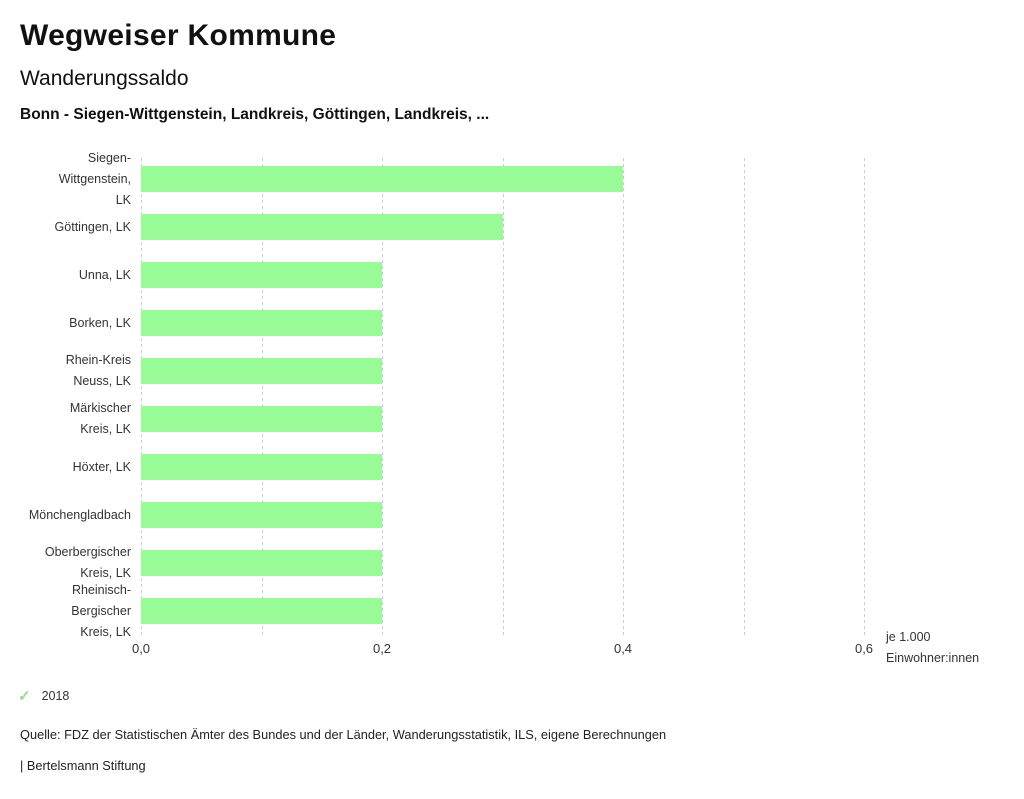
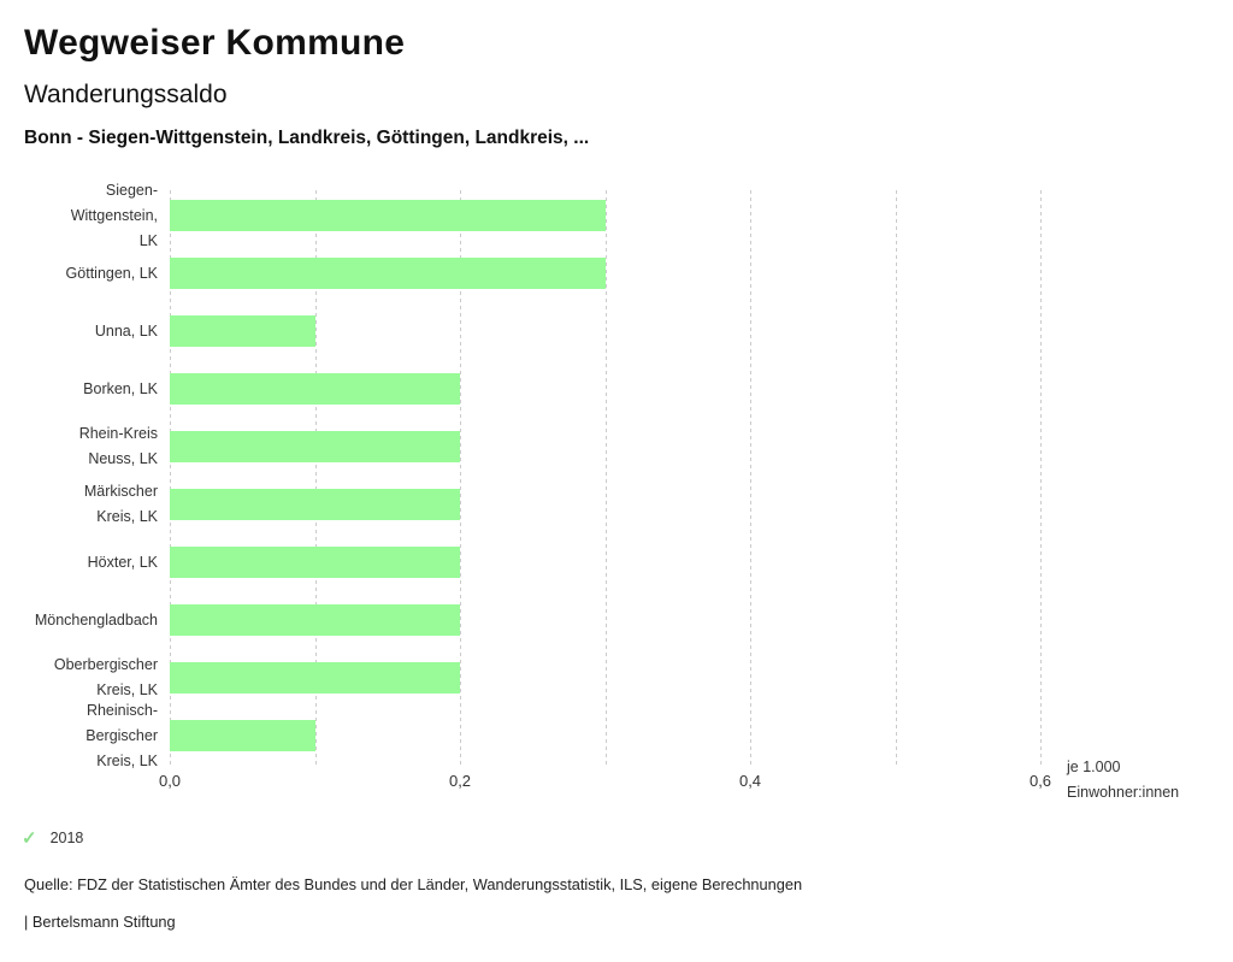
Siegen-Wittgenstein, LK: 0,4 -> 0,3
Unna, LK: 0,2 -> 0,1
Rheinisch-Bergischer Kreis, LK: 0,2 -> 0,1
